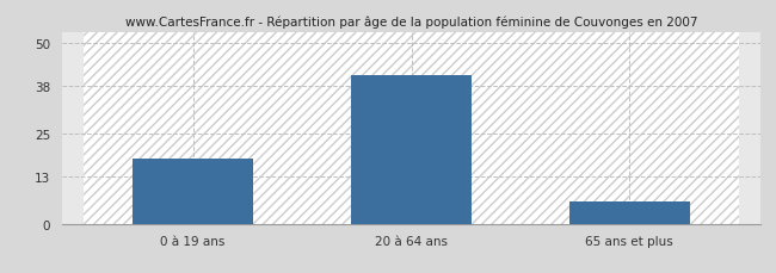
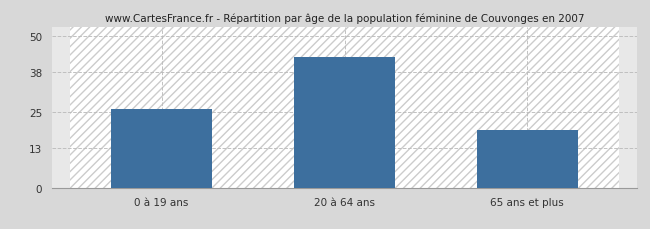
0 à 19 ans: 18 -> 26
20 à 64 ans: 41 -> 43
65 ans et plus: 6 -> 19
